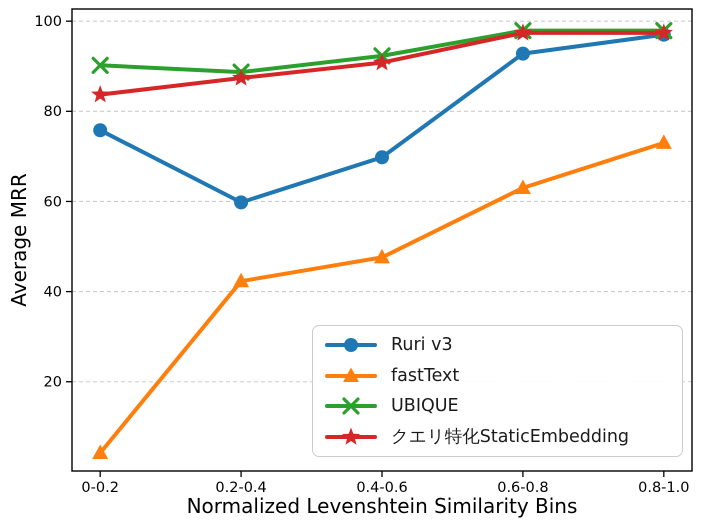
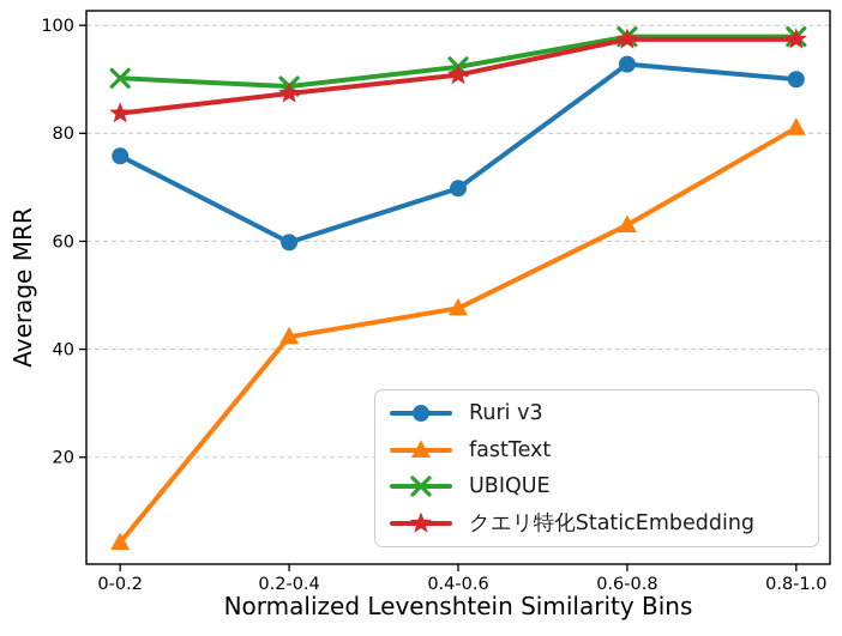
Ruri v3/0.8-1.0: 97 -> 90
fastText/0.8-1.0: 73 -> 81
